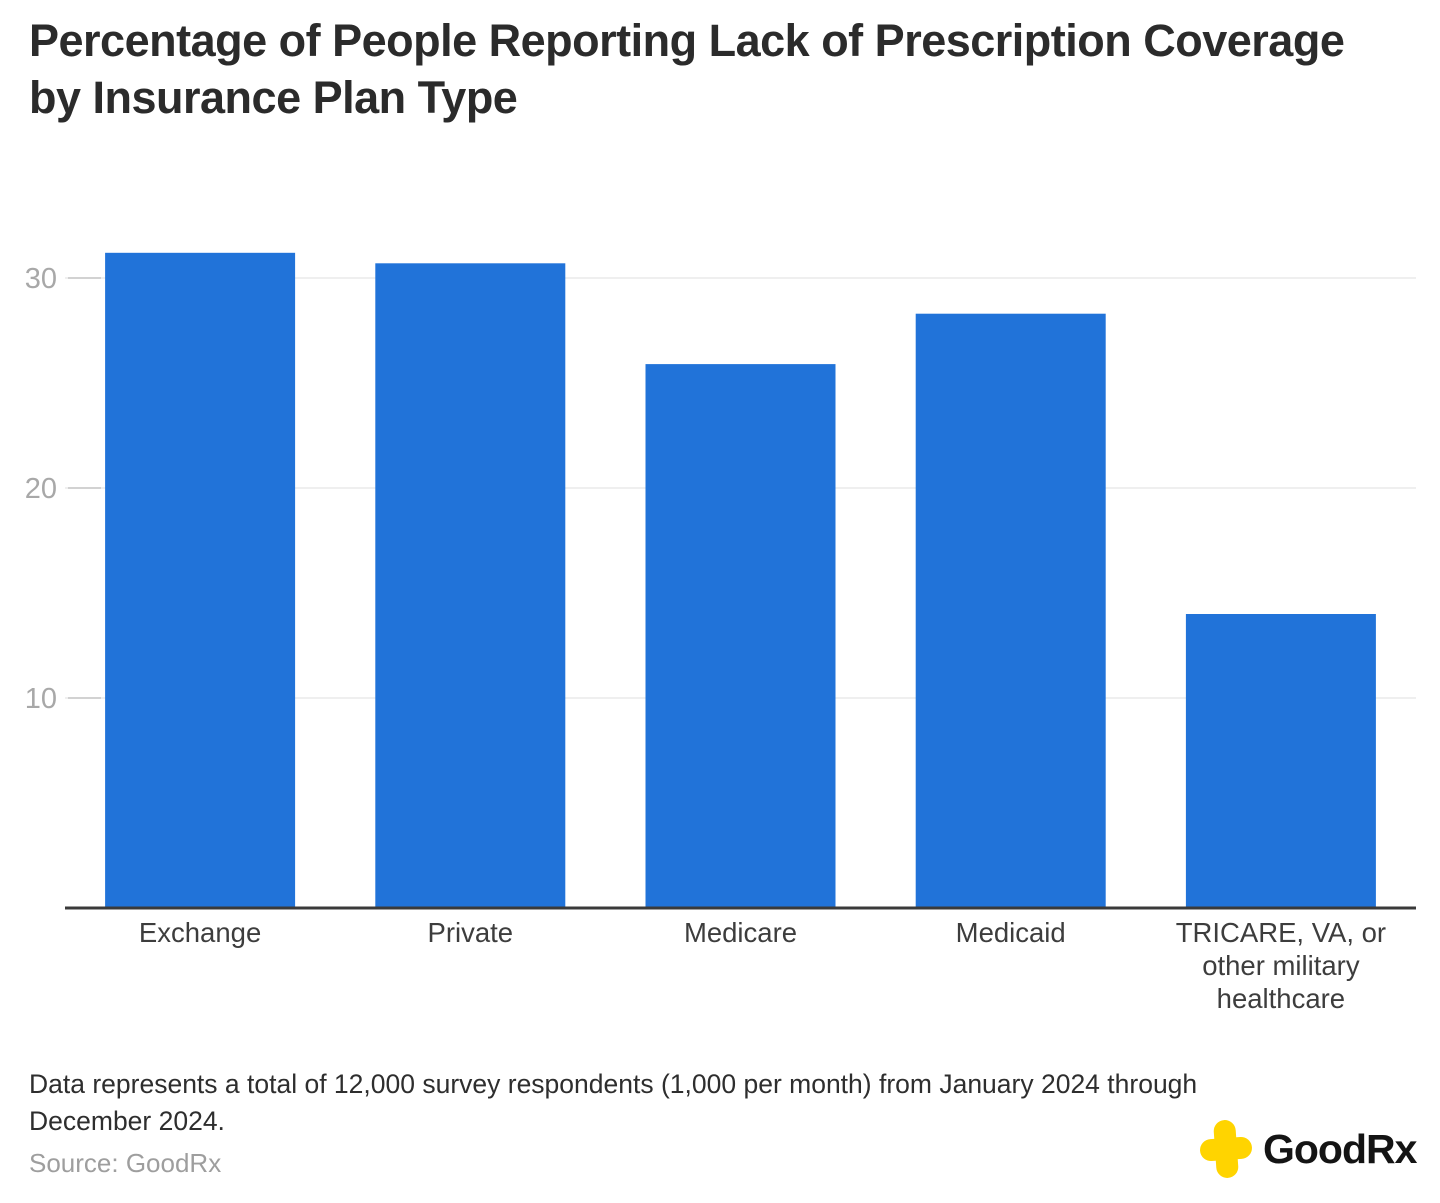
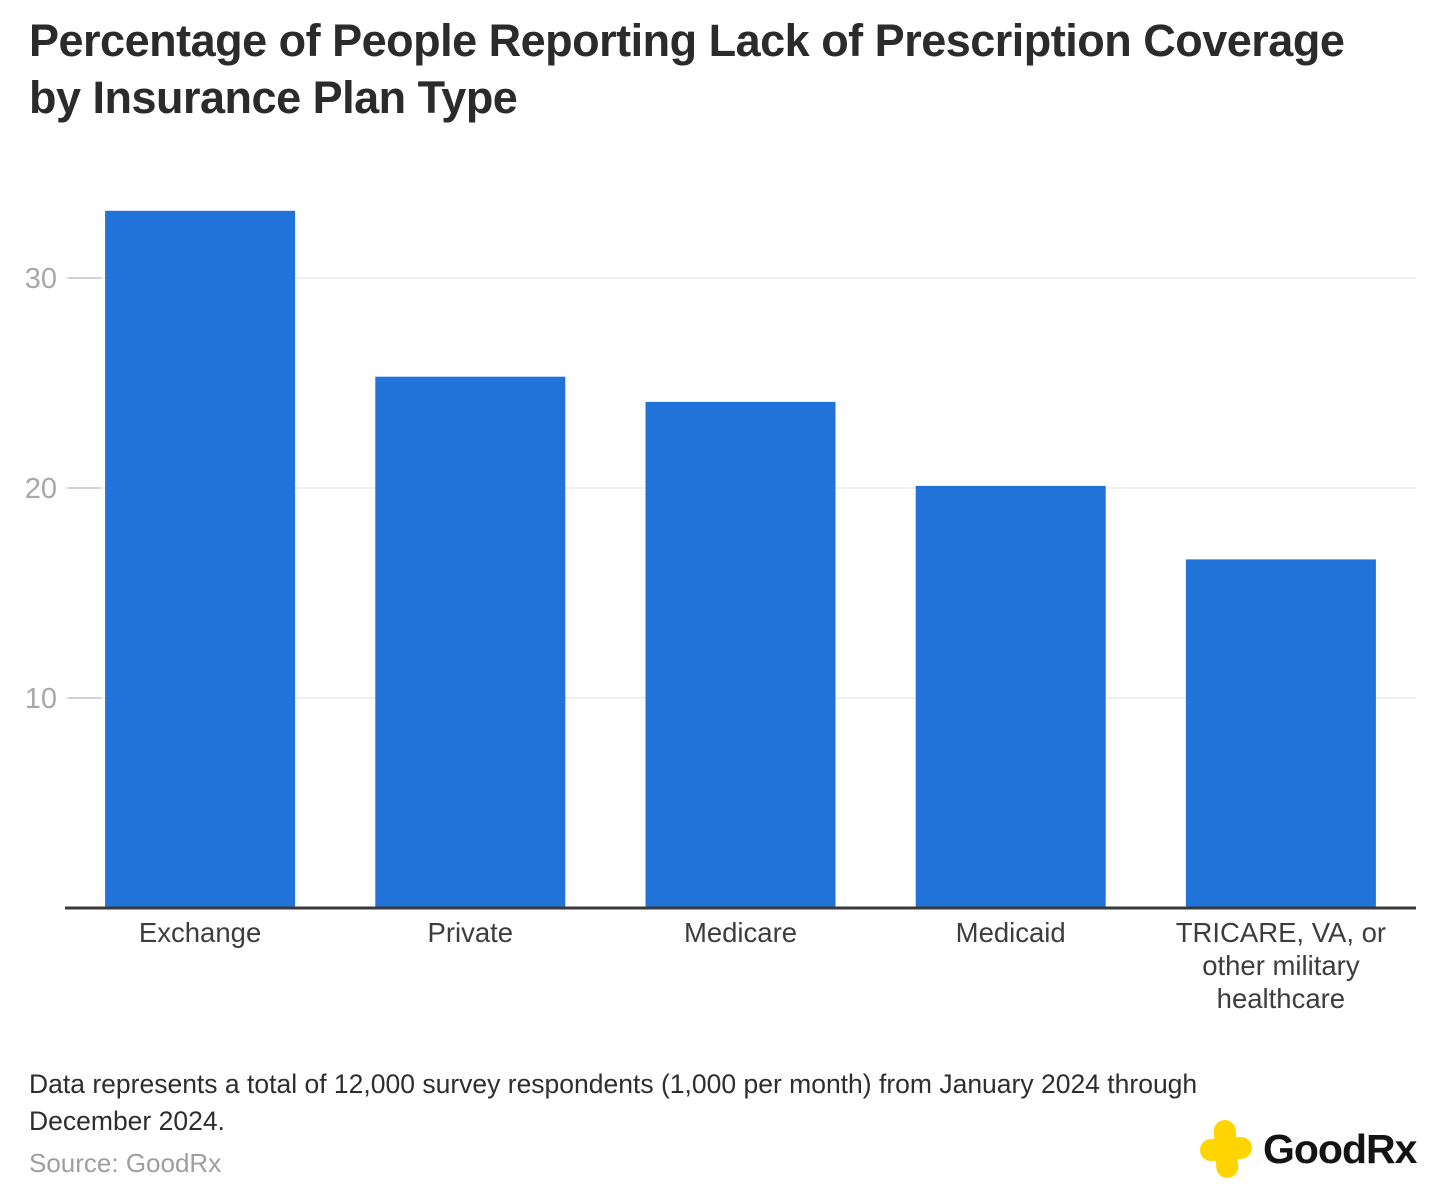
Exchange: 31.2 -> 33.2
Private: 30.7 -> 25.3
Medicare: 25.9 -> 24.1
Medicaid: 28.3 -> 20.1
TRICARE, VA, or other military healthcare: 14.0 -> 16.6
